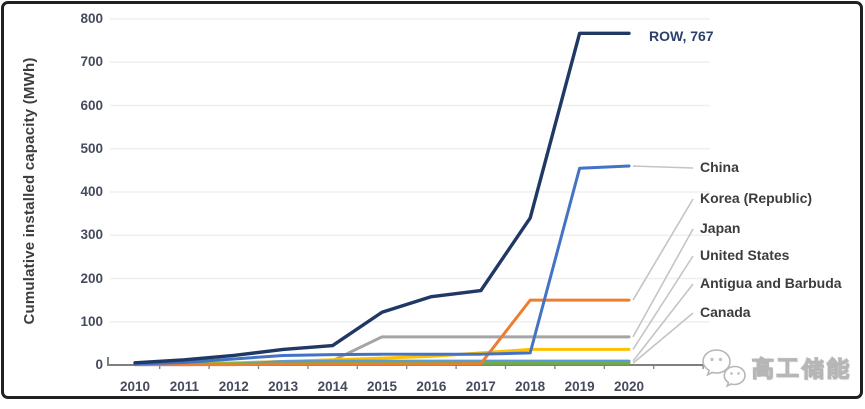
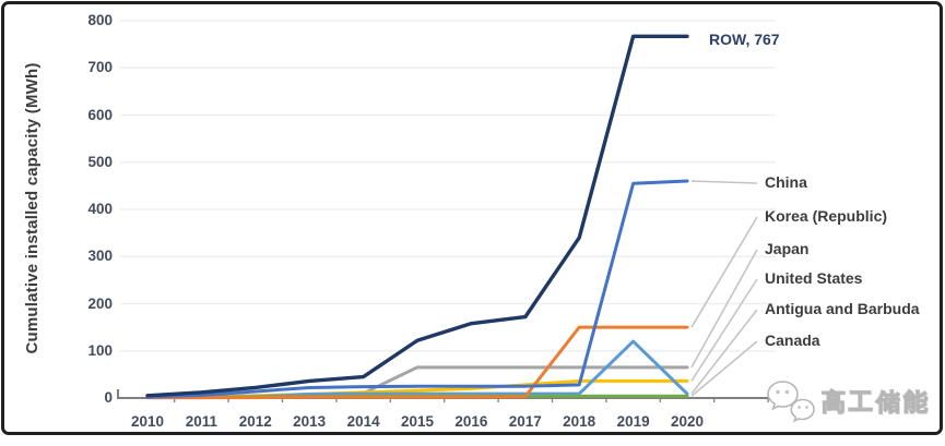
Antigua and Barbuda/2019: 10 -> 120
